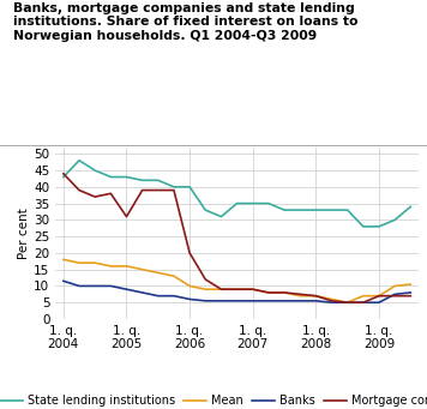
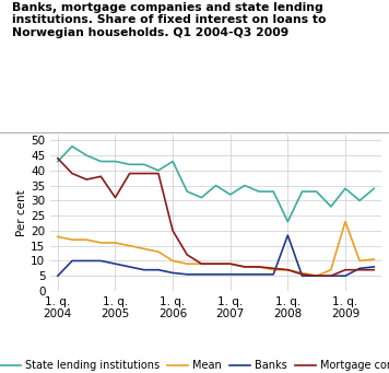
Banks/1. q. 2004: 11.5 -> 5.0
State lending institutions/1. q. 2006: 40 -> 43
State lending institutions/1. q. 2007: 35 -> 32
State lending institutions/1. q. 2008: 33 -> 23
Banks/1. q. 2008: 5.5 -> 18.5
State lending institutions/1. q. 2009: 28 -> 34
Mean/1. q. 2009: 7.0 -> 23.0
